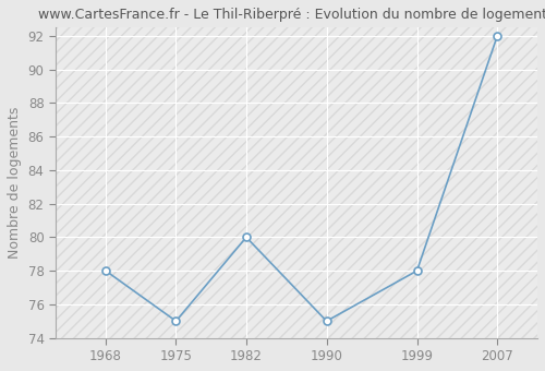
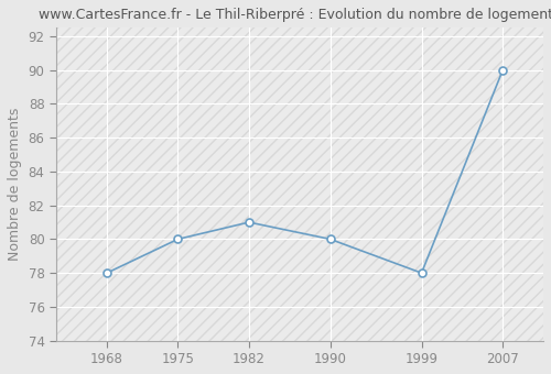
1975: 75 -> 80
1982: 80 -> 81
1990: 75 -> 80
2007: 92 -> 90
